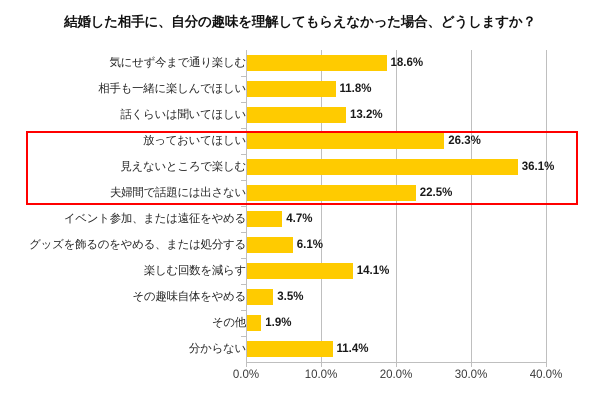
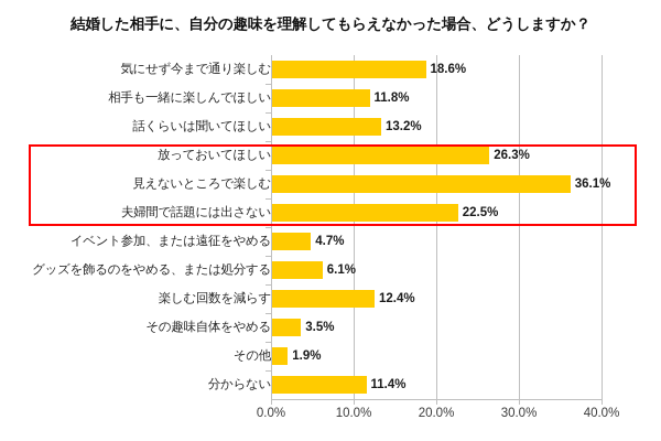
楽しむ回数を減らす: 14.1% -> 12.4%
